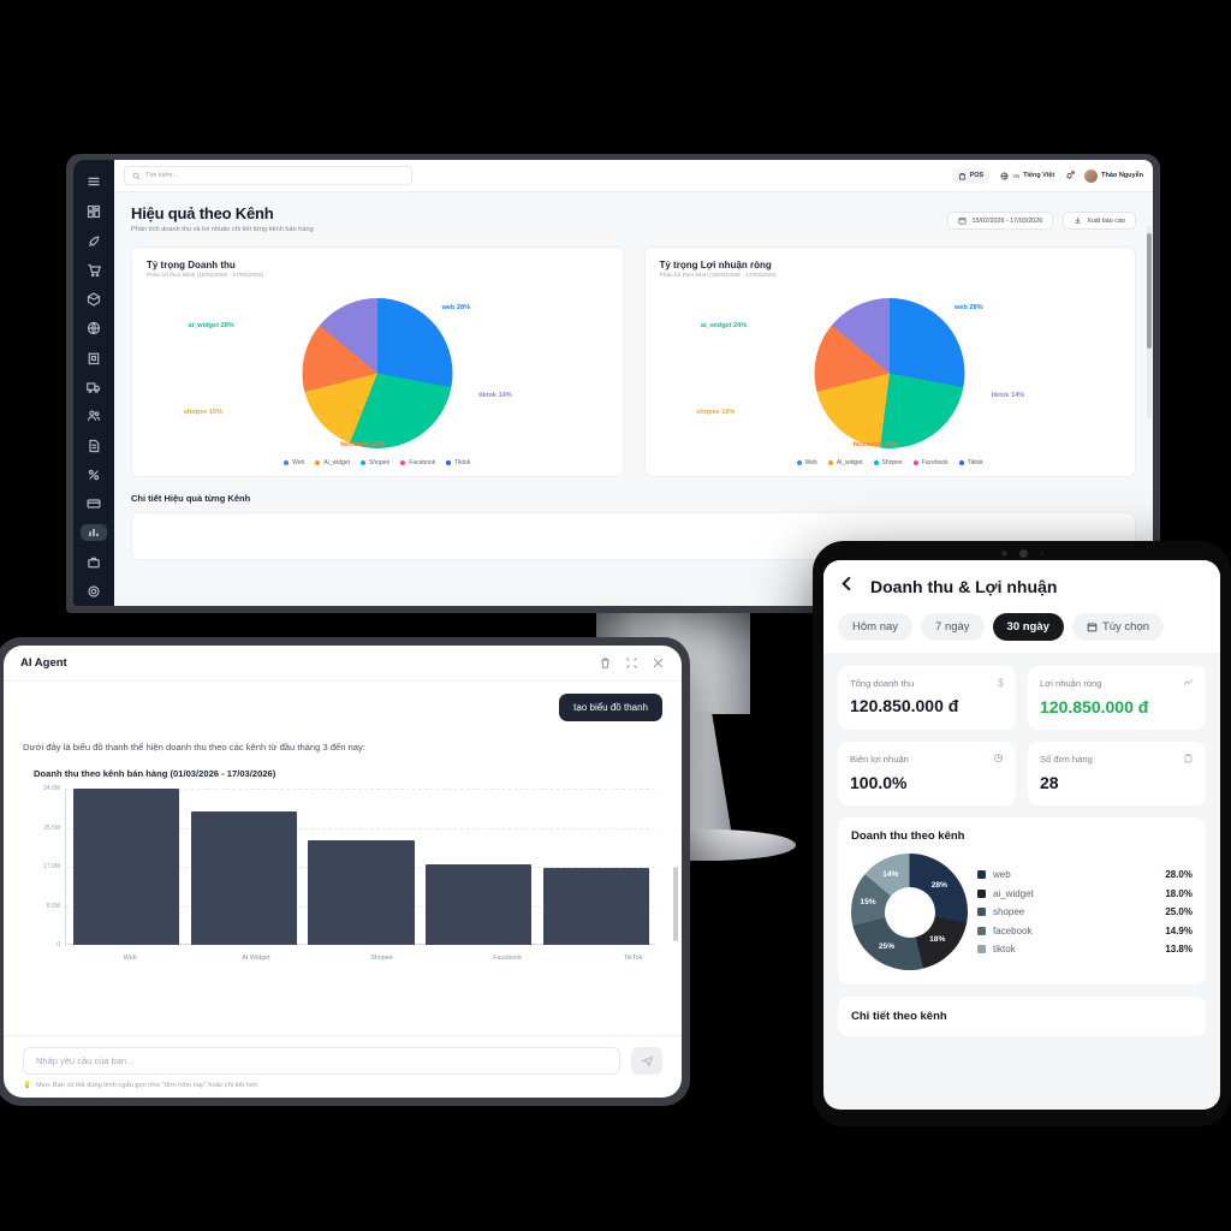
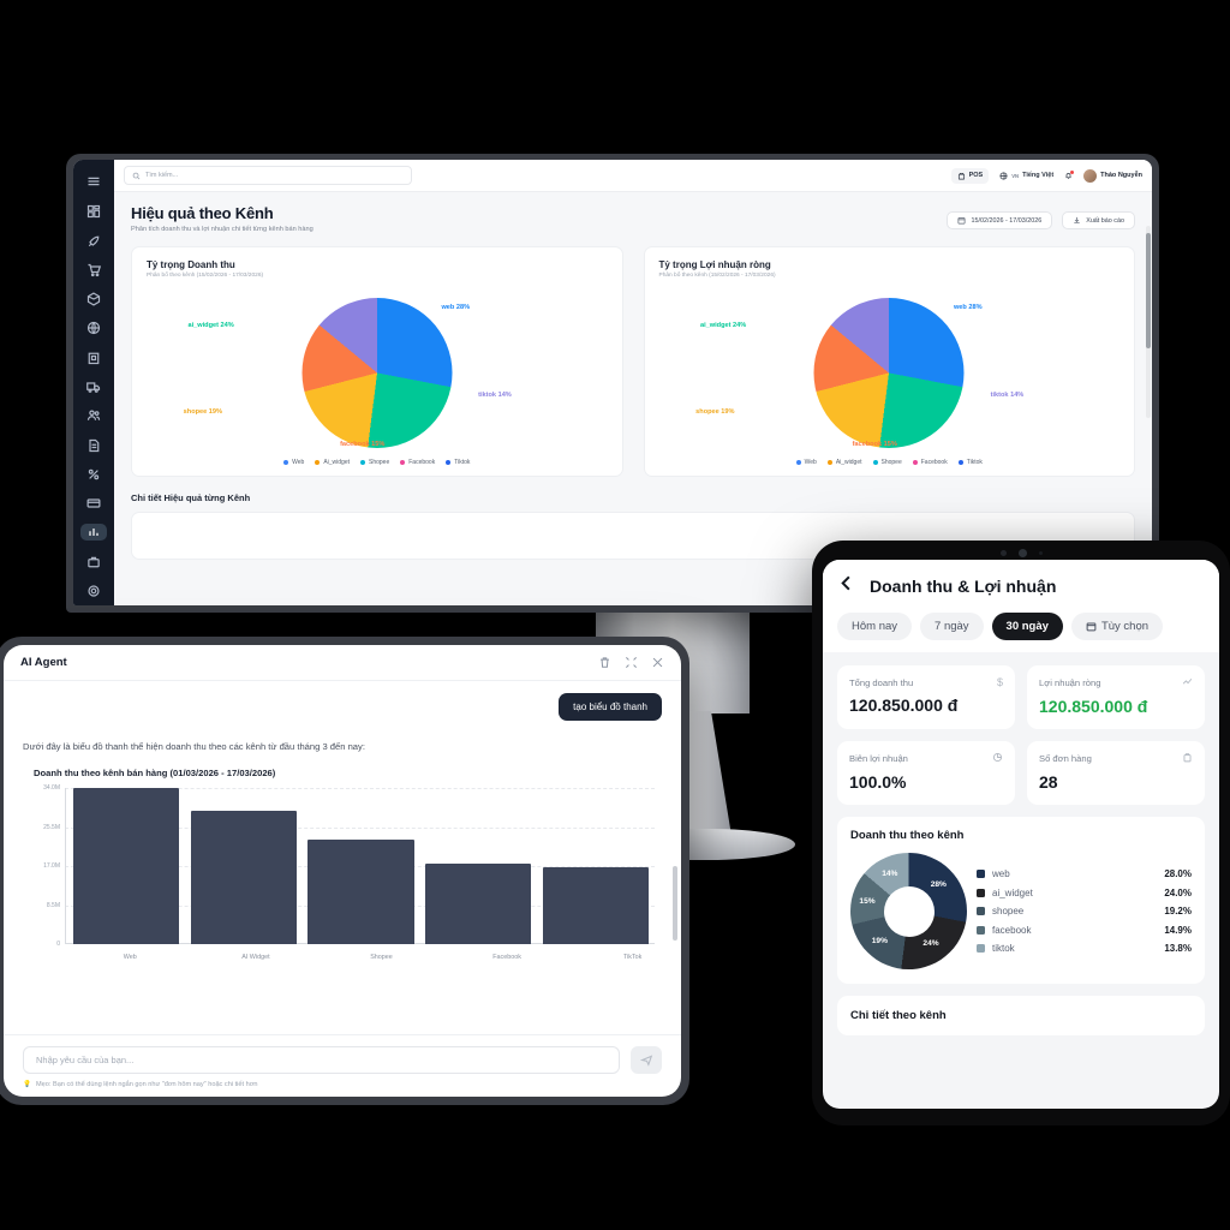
Tỷ trọng Doanh thu/ai_widget: 28% -> 24%
Tỷ trọng Doanh thu/shopee: 15% -> 19%
Doanh thu theo kênh/ai_widget: 18.0% -> 24.0%
Doanh thu theo kênh/shopee: 25.0% -> 19.2%
